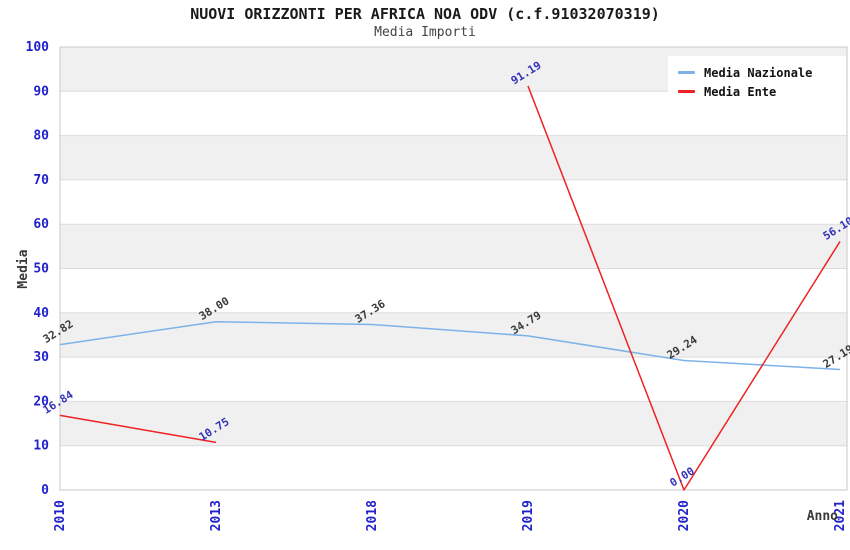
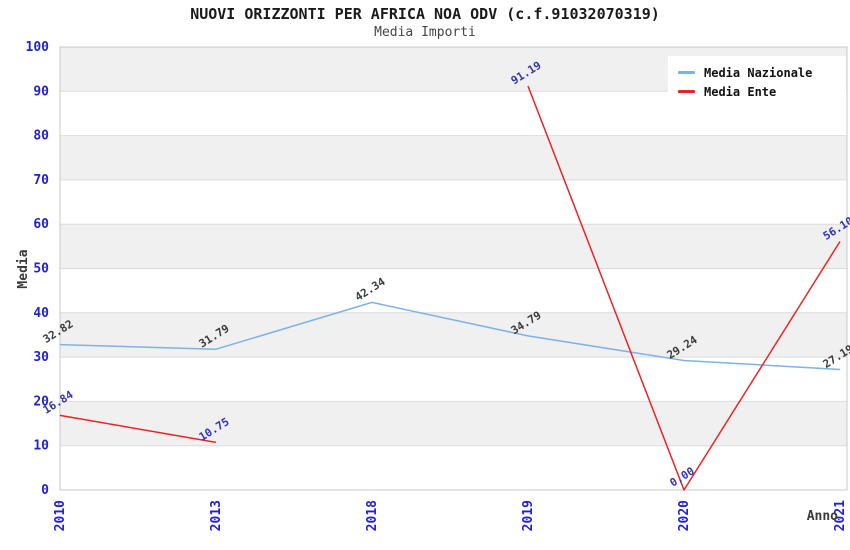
Media Nazionale/2013: 38.00 -> 31.79
Media Nazionale/2018: 37.36 -> 42.34
